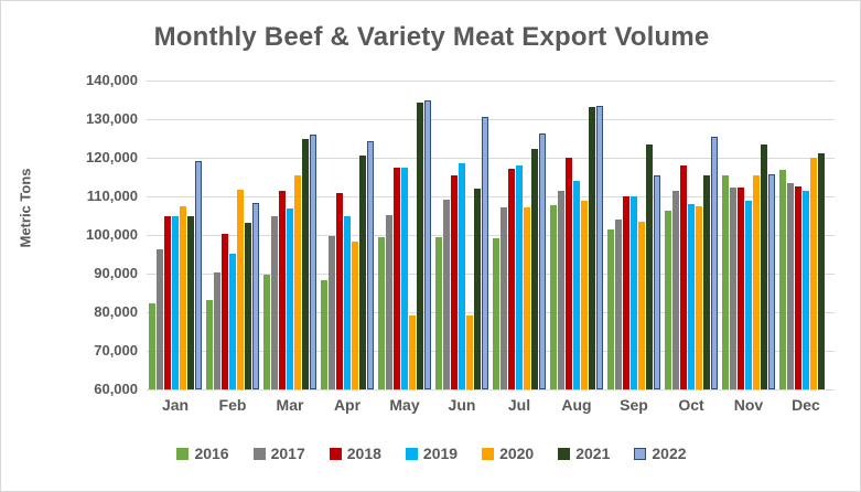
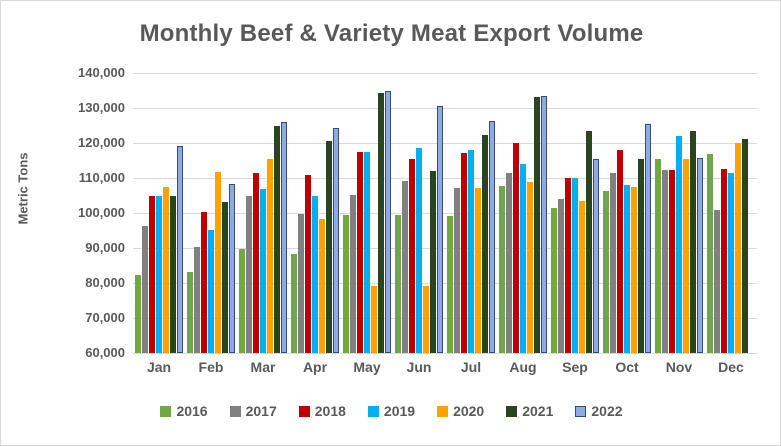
2019/Nov: 109000 -> 122000
2017/Dec: 114000 -> 101000
